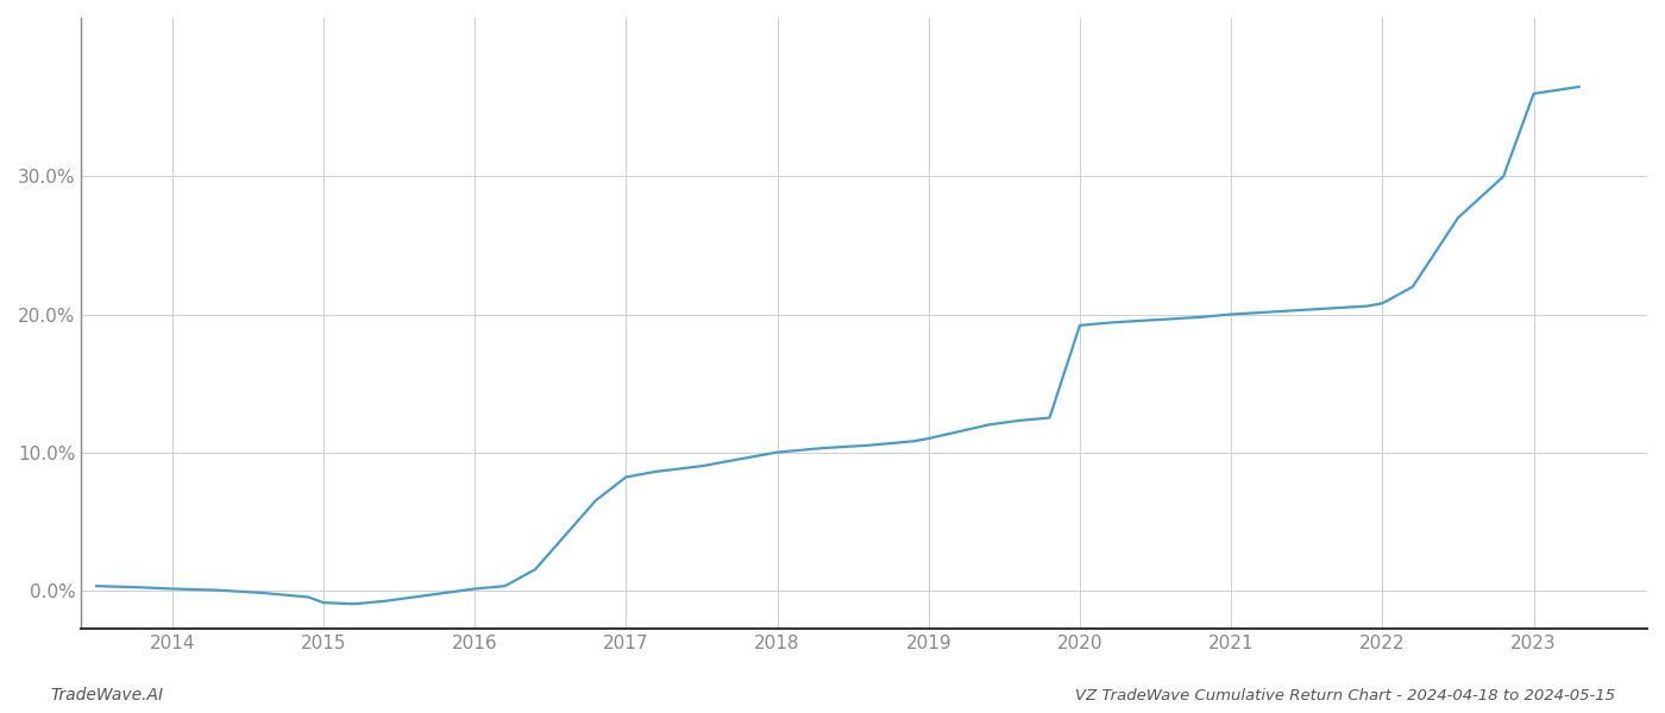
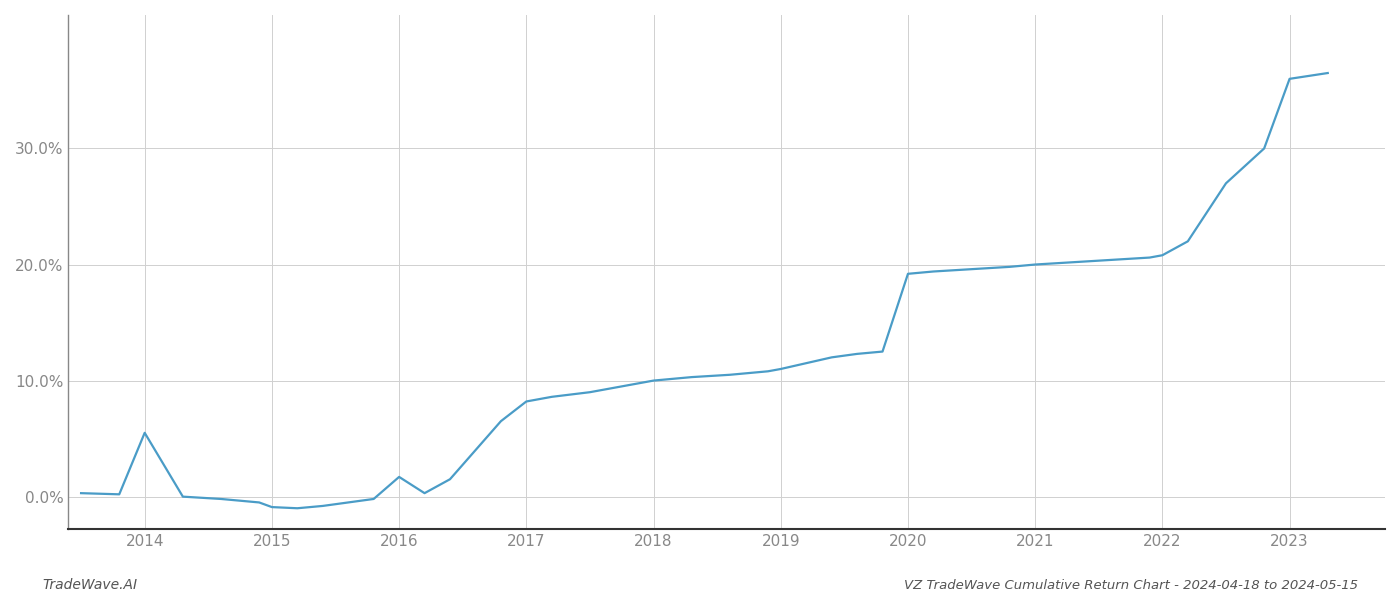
2014: 0.1% -> 5.5%
2016: 0.1% -> 1.7%
